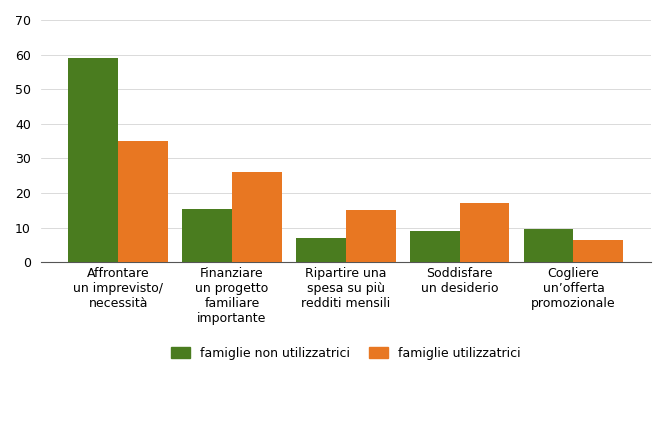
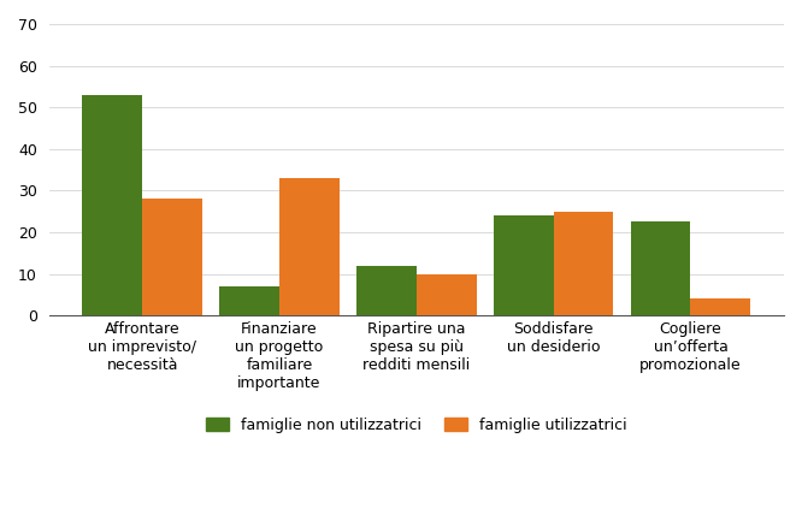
famiglie non utilizzatrici/Affrontare un imprevisto/ necessità: 59.0 -> 53.0
famiglie utilizzatrici/Affrontare un imprevisto/ necessità: 35.0 -> 28.0
famiglie non utilizzatrici/Finanziare un progetto familiare importante: 15.5 -> 7.0
famiglie utilizzatrici/Finanziare un progetto familiare importante: 26.0 -> 33.0
famiglie non utilizzatrici/Ripartire una spesa su più redditi mensili: 7.0 -> 12.0
famiglie utilizzatrici/Ripartire una spesa su più redditi mensili: 15.0 -> 10.0
famiglie non utilizzatrici/Soddisfare un desiderio: 9.0 -> 24.0
famiglie utilizzatrici/Soddisfare un desiderio: 17.0 -> 25.0
famiglie non utilizzatrici/Cogliere un’offerta promozionale: 9.5 -> 22.5
famiglie utilizzatrici/Cogliere un’offerta promozionale: 6.5 -> 4.0
